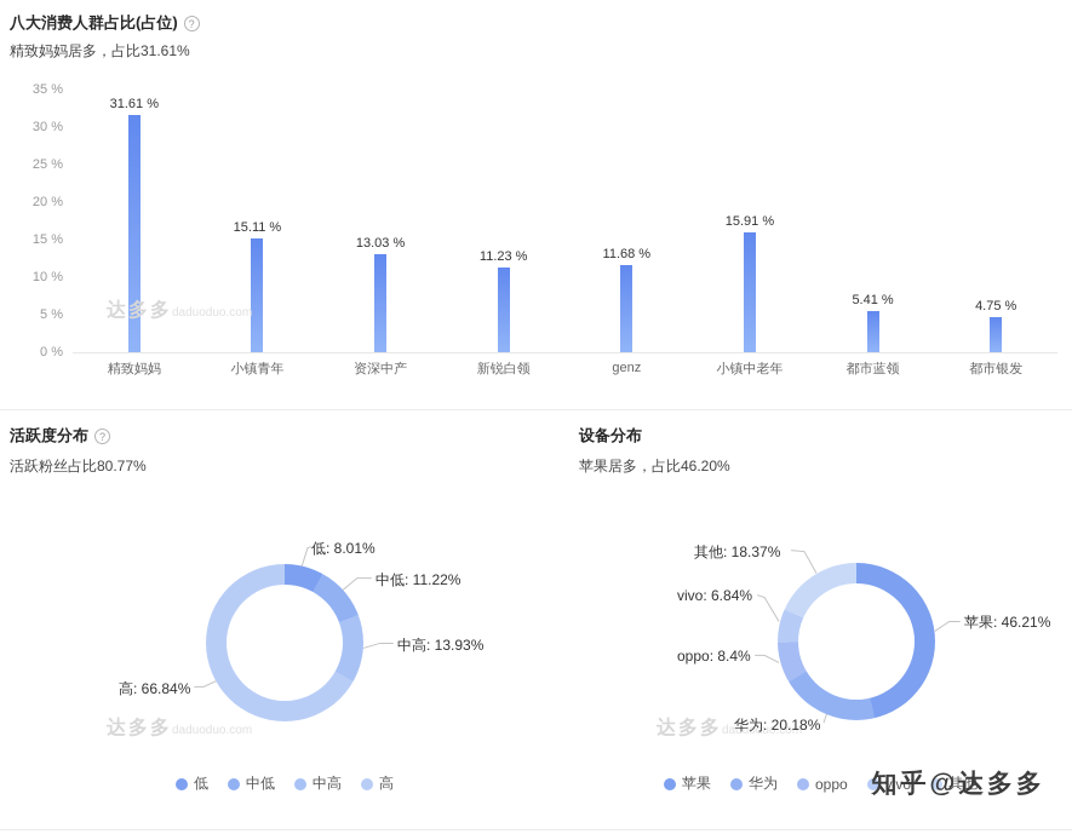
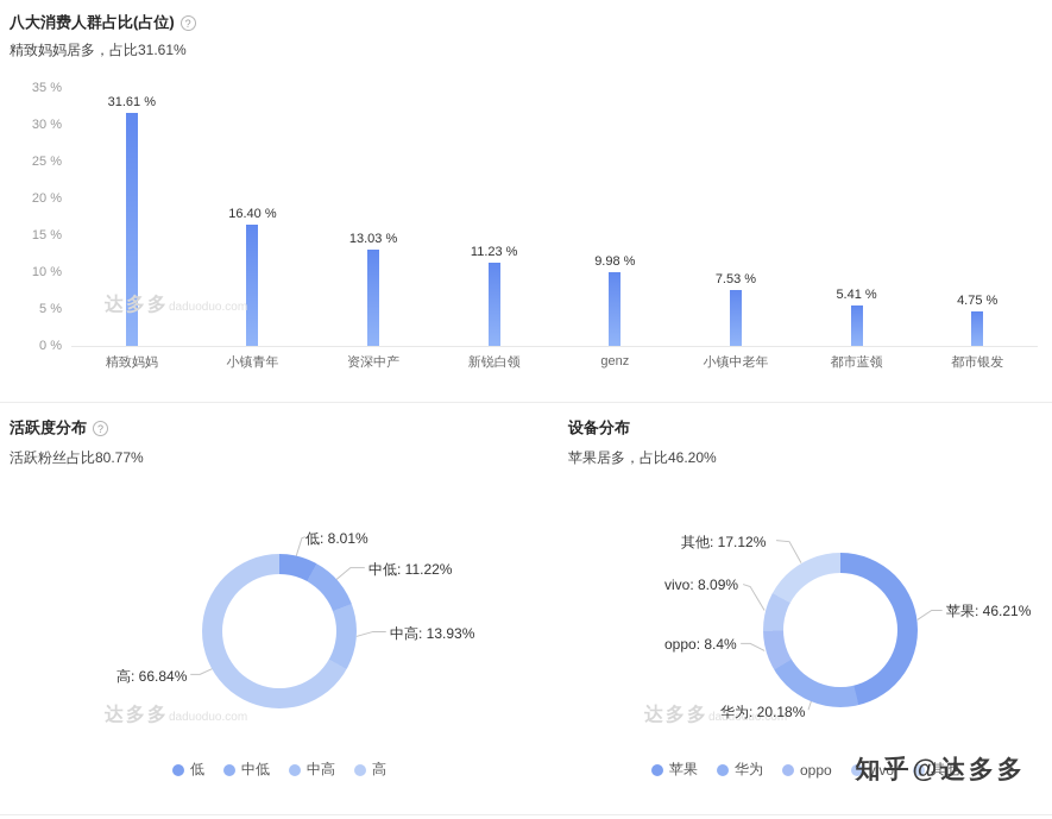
八大消费人群占比(占位)/小镇青年: 15.11 -> 16.40
八大消费人群占比(占位)/genz: 11.68 -> 9.98
八大消费人群占比(占位)/小镇中老年: 15.91 -> 7.53
设备分布/vivo: 6.84% -> 8.09%
设备分布/其他: 18.37% -> 17.12%
